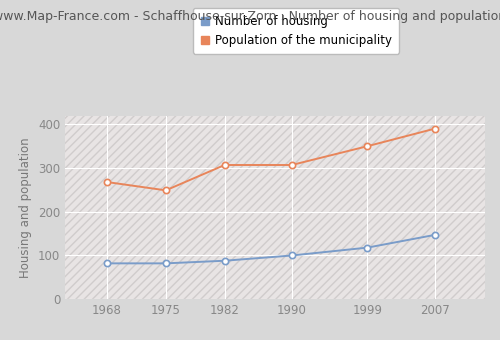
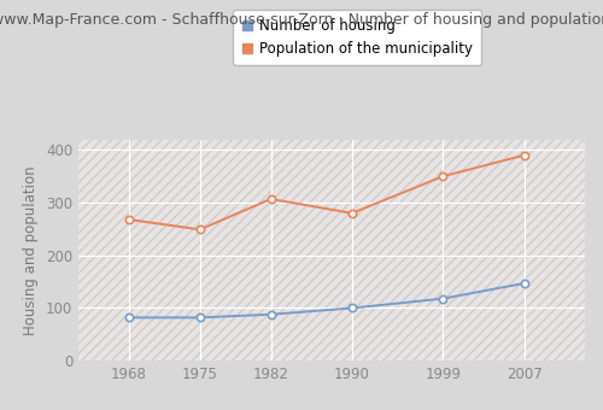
Population of the municipality/1990: 307 -> 280
